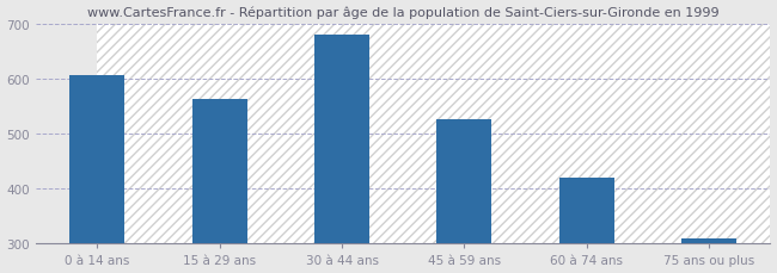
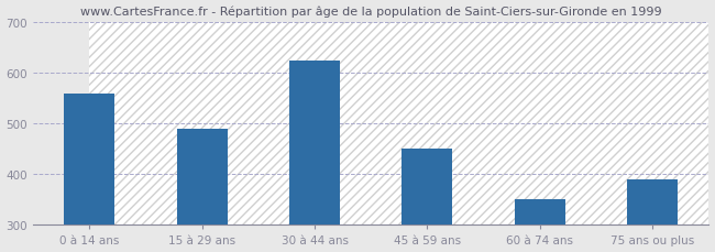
0 à 14 ans: 606 -> 560
15 à 29 ans: 563 -> 490
30 à 44 ans: 681 -> 625
45 à 59 ans: 526 -> 450
60 à 74 ans: 420 -> 350
75 ans ou plus: 309 -> 390
